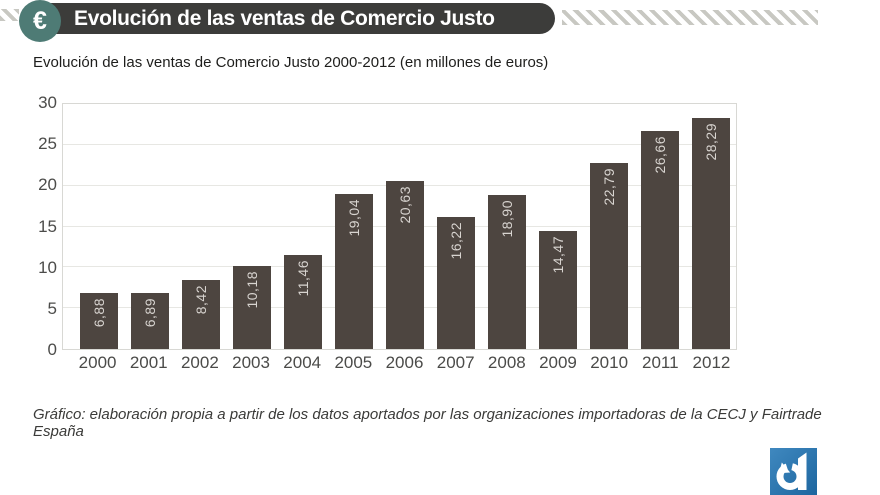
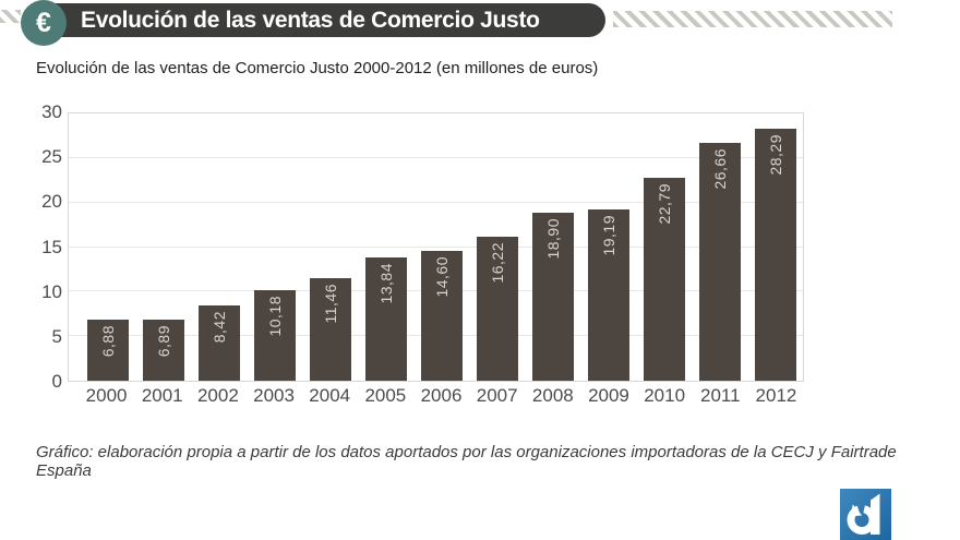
2005: 19,04 -> 13,84
2006: 20,63 -> 14,60
2009: 14,47 -> 19,19
